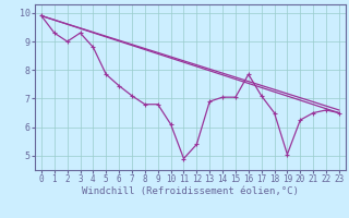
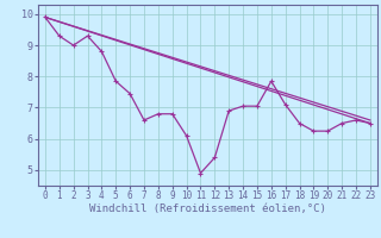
7: 7.10 -> 6.60
19: 5.05 -> 6.25
